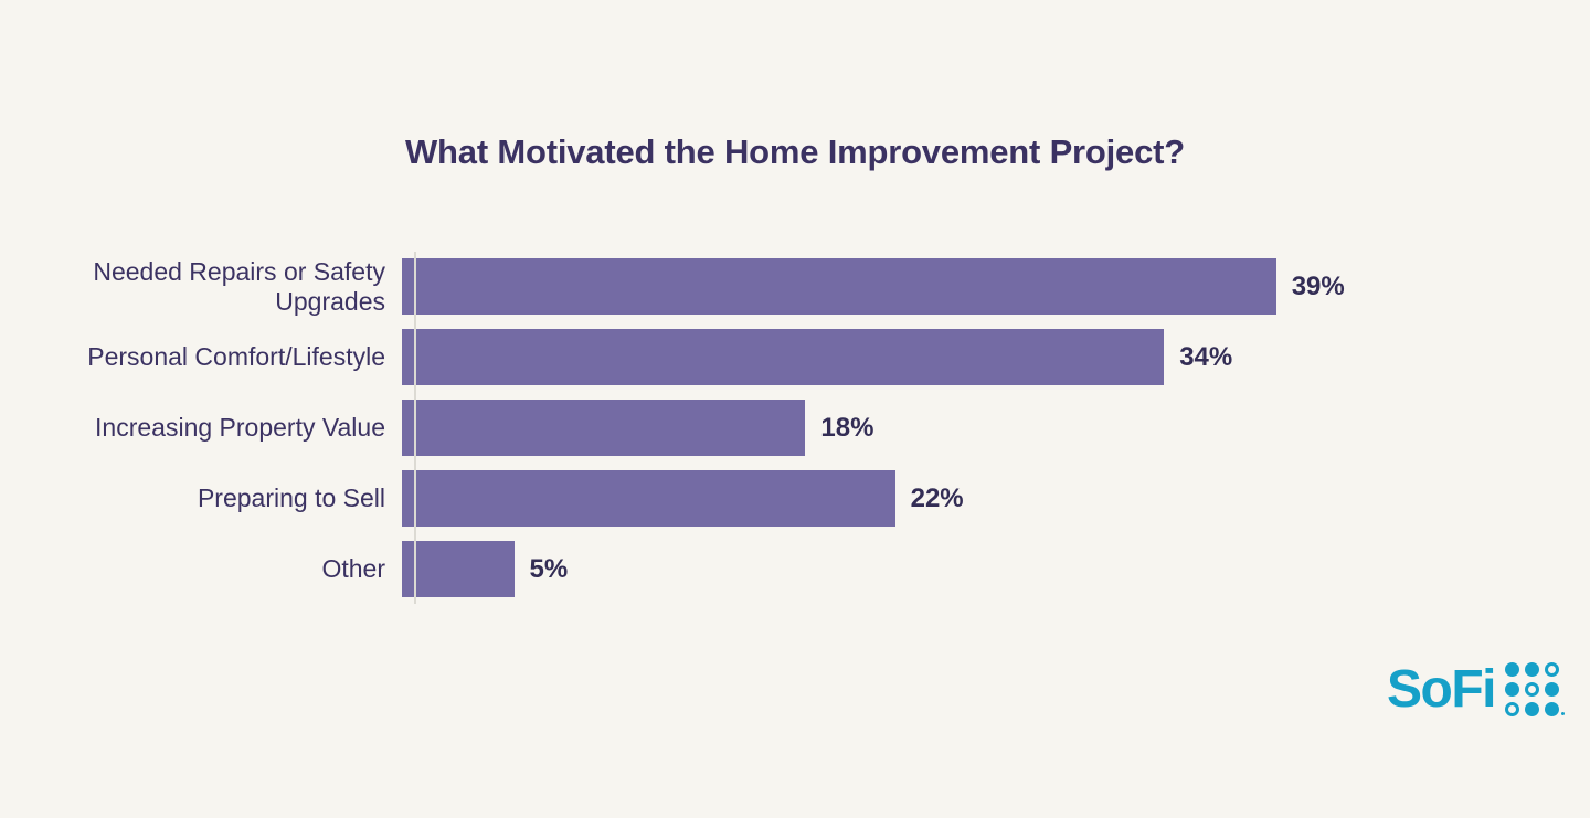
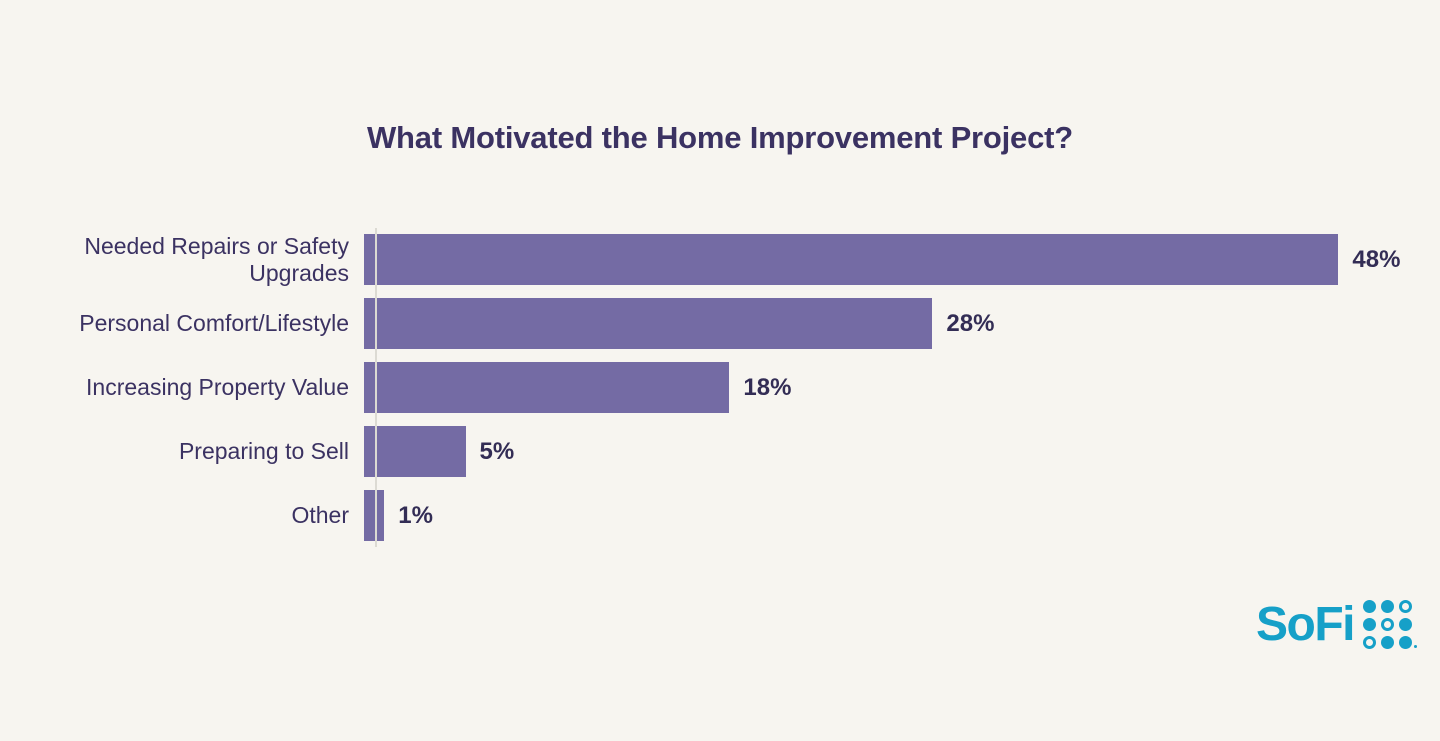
Needed Repairs or Safety Upgrades: 39% -> 48%
Personal Comfort/Lifestyle: 34% -> 28%
Preparing to Sell: 22% -> 5%
Other: 5% -> 1%
